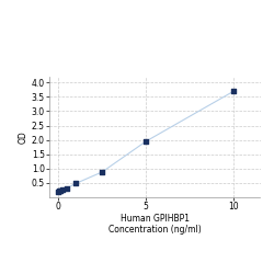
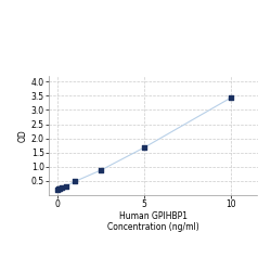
5: 1.95 -> 1.68
10: 3.70 -> 3.44
